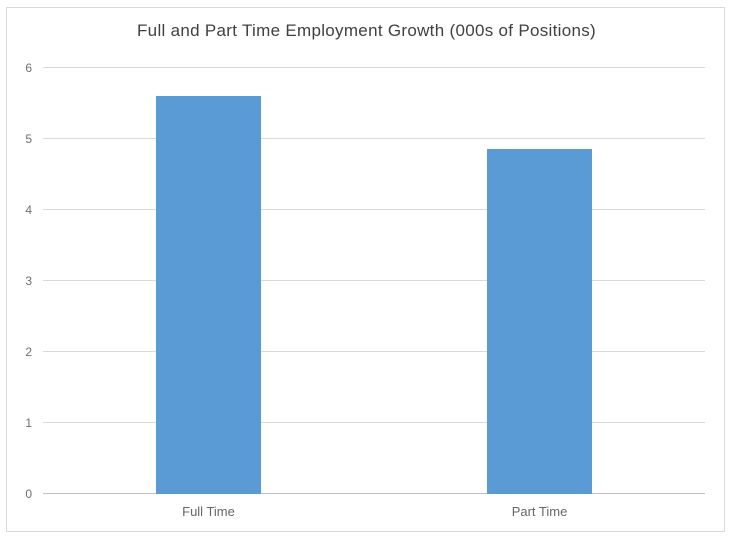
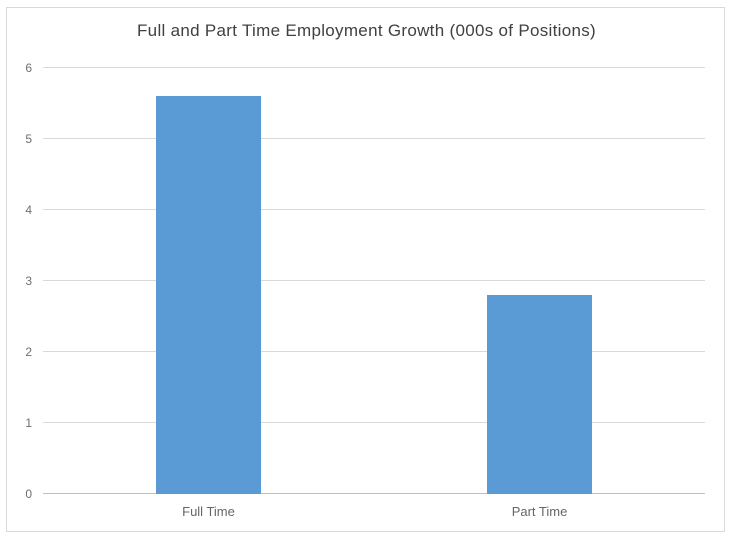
Part Time: 4.9 -> 2.8
